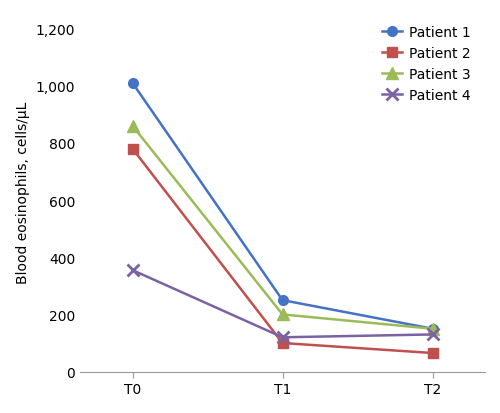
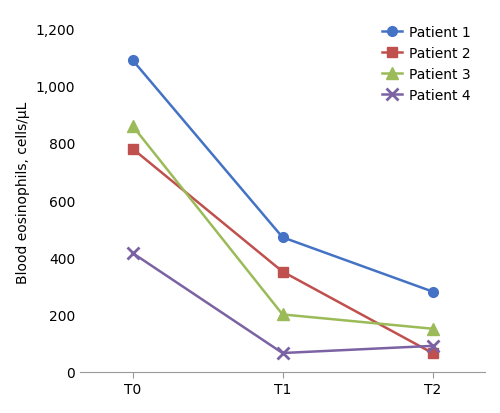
Patient 1/T0: 1,010 -> 1,090
Patient 4/T0: 355 -> 415
Patient 1/T1: 250 -> 470
Patient 2/T1: 100 -> 350
Patient 4/T1: 120 -> 65
Patient 1/T2: 150 -> 280
Patient 4/T2: 130 -> 90
